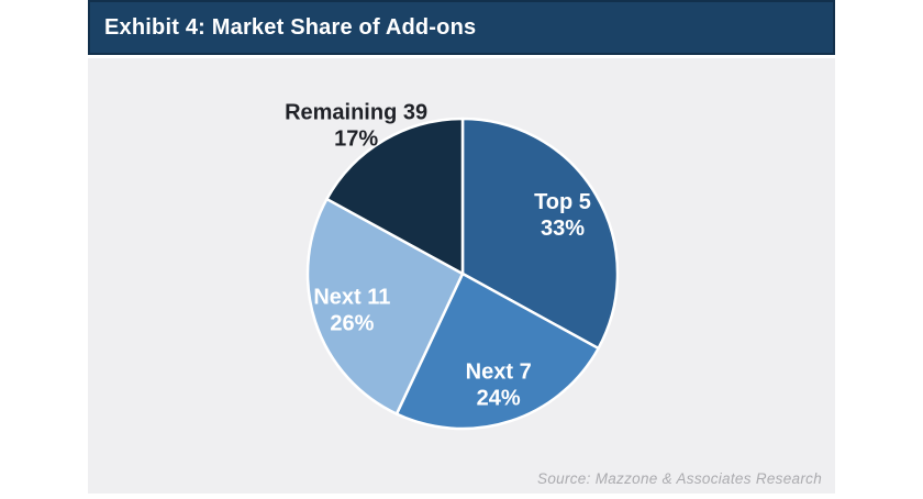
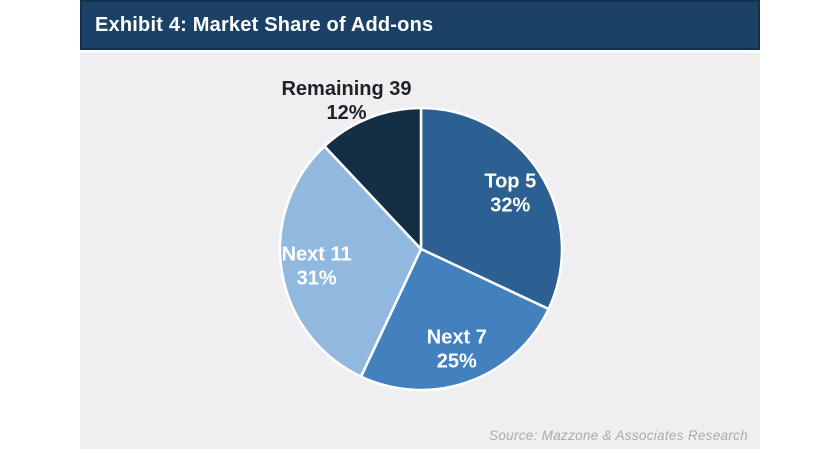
Top 5: 33% -> 32%
Next 7: 24% -> 25%
Next 11: 26% -> 31%
Remaining 39: 17% -> 12%
